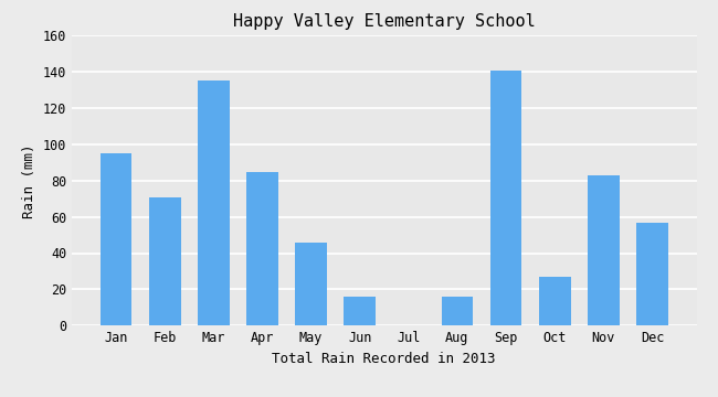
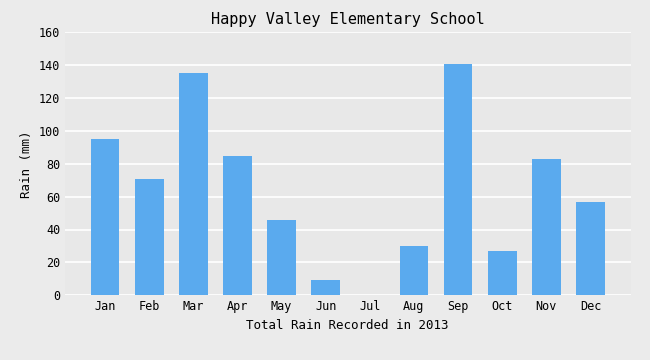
Jun: 16 -> 9
Aug: 16 -> 30
